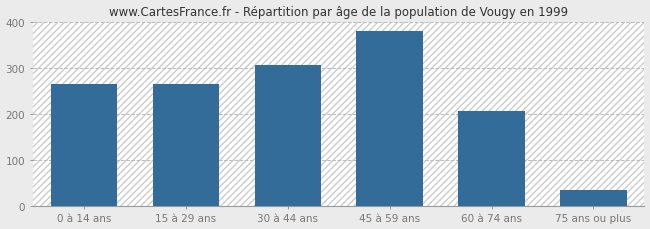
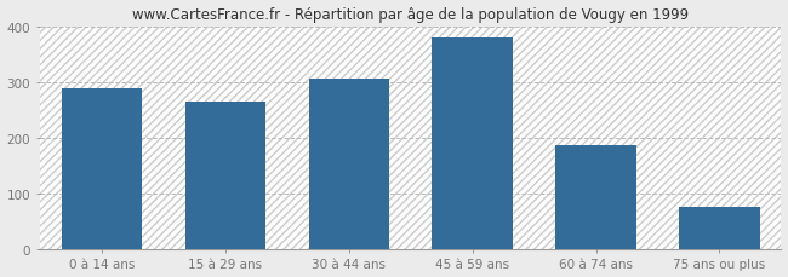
0 à 14 ans: 265 -> 288
60 à 74 ans: 205 -> 187
75 ans ou plus: 35 -> 75
